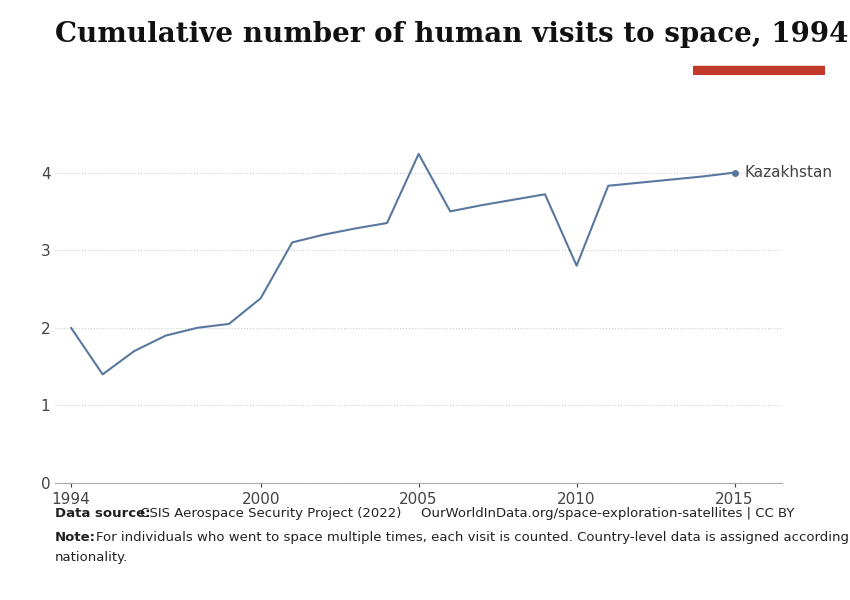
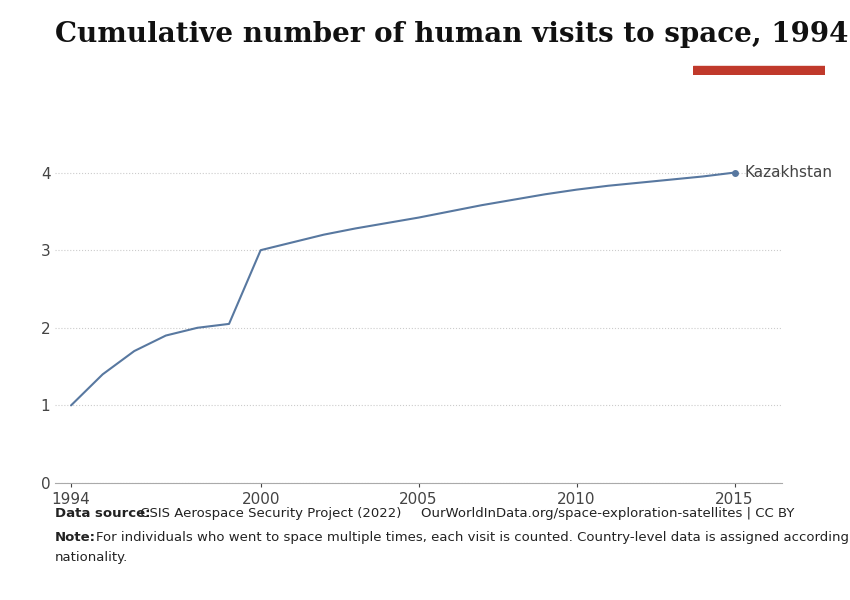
1994: 2.00 -> 1.00
2000: 2.38 -> 3.00
2005: 4.24 -> 3.42
2010: 2.80 -> 3.78
